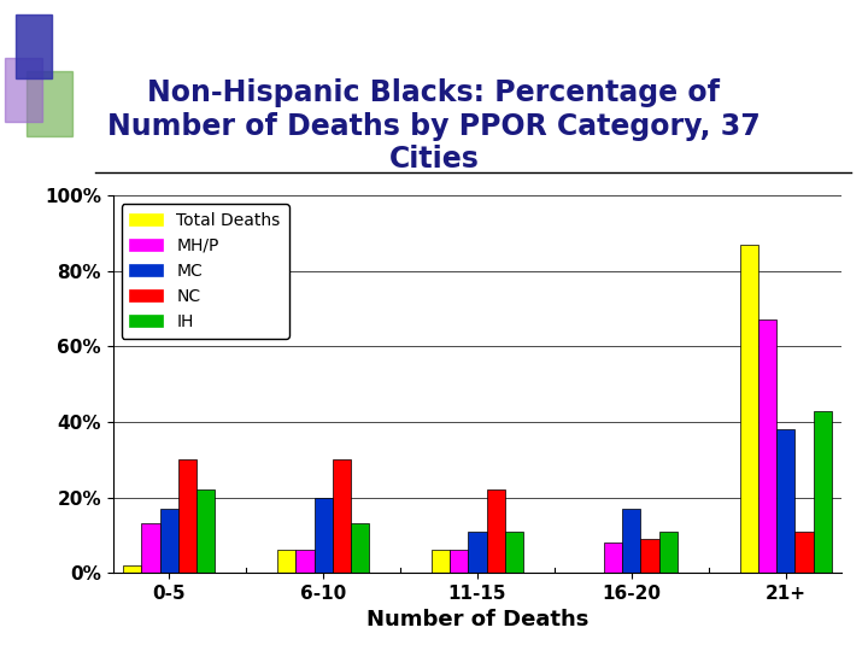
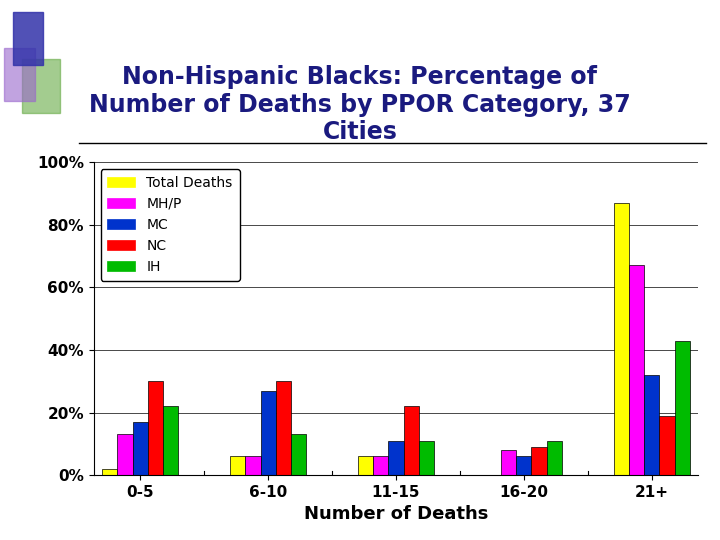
MC/6-10: 20% -> 27%
MC/16-20: 17% -> 6%
MC/21+: 38% -> 32%
NC/21+: 11% -> 19%
